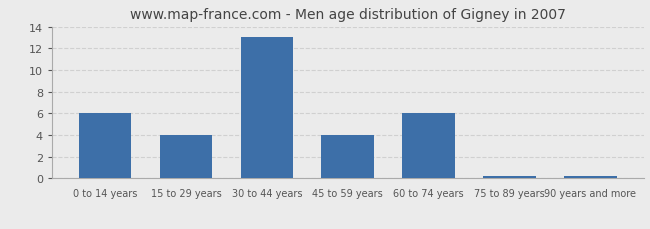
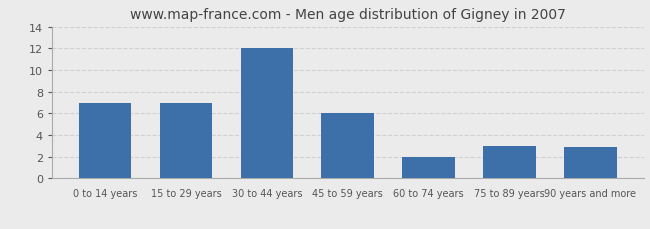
0 to 14 years: 6.0 -> 7.0
15 to 29 years: 4.0 -> 7.0
30 to 44 years: 13.0 -> 12.0
45 to 59 years: 4.0 -> 6.0
60 to 74 years: 6.0 -> 2.0
75 to 89 years: 0.2 -> 3.0
90 years and more: 0.2 -> 2.9
